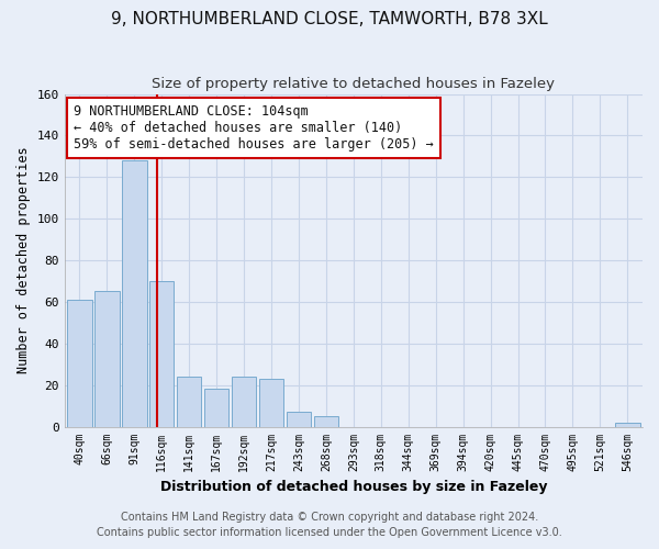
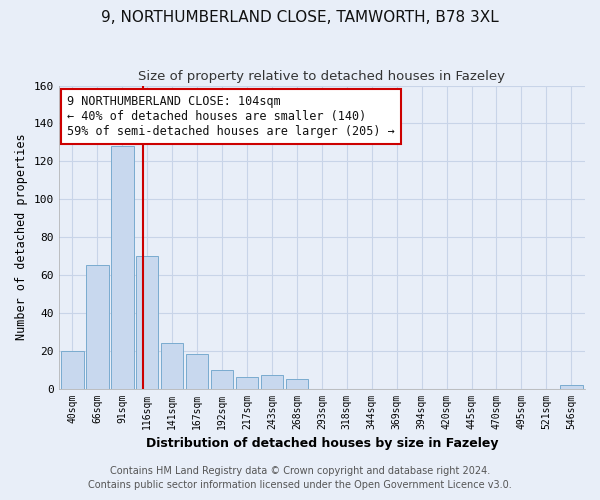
40sqm: 61 -> 20
192sqm: 24 -> 10
217sqm: 23 -> 6
